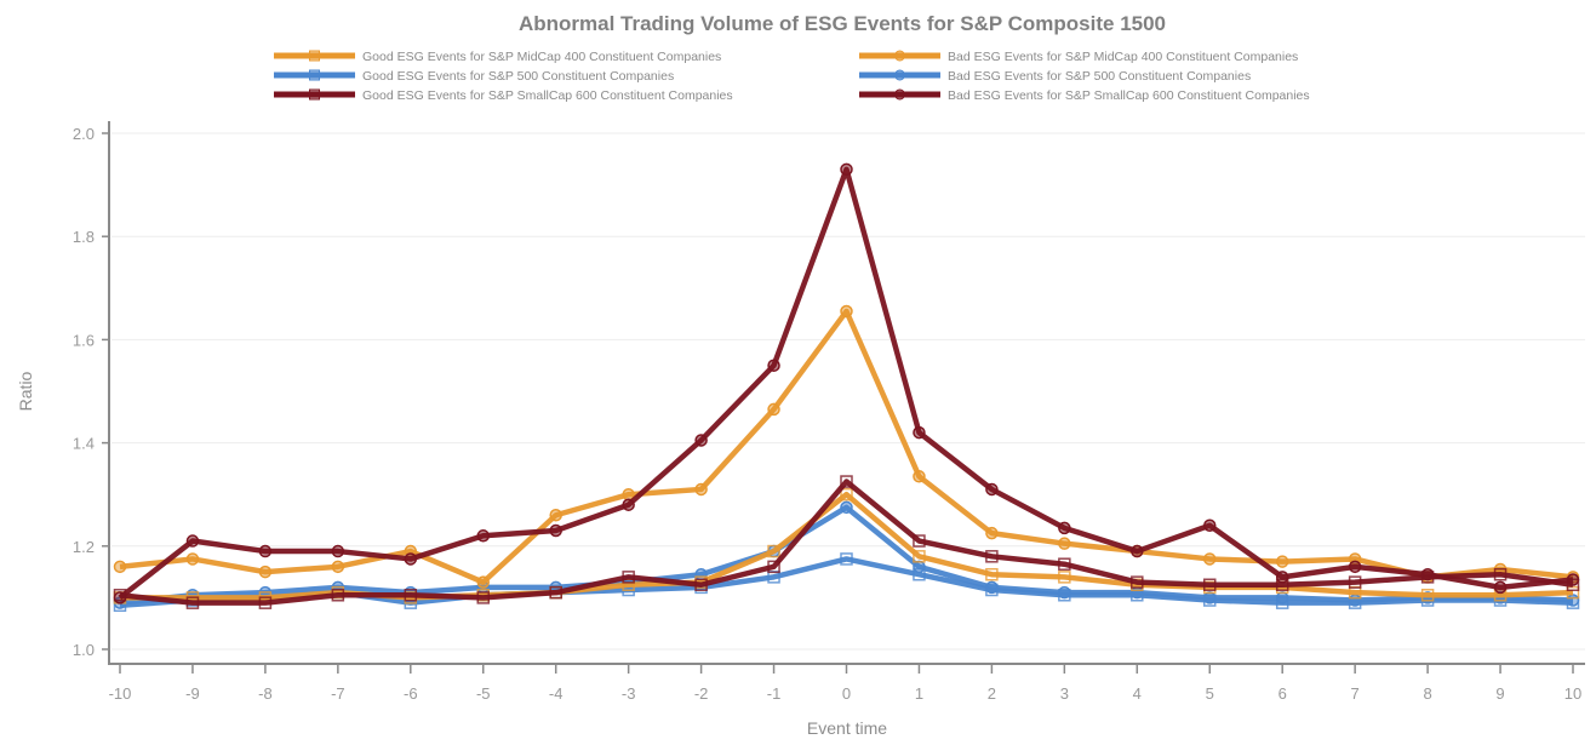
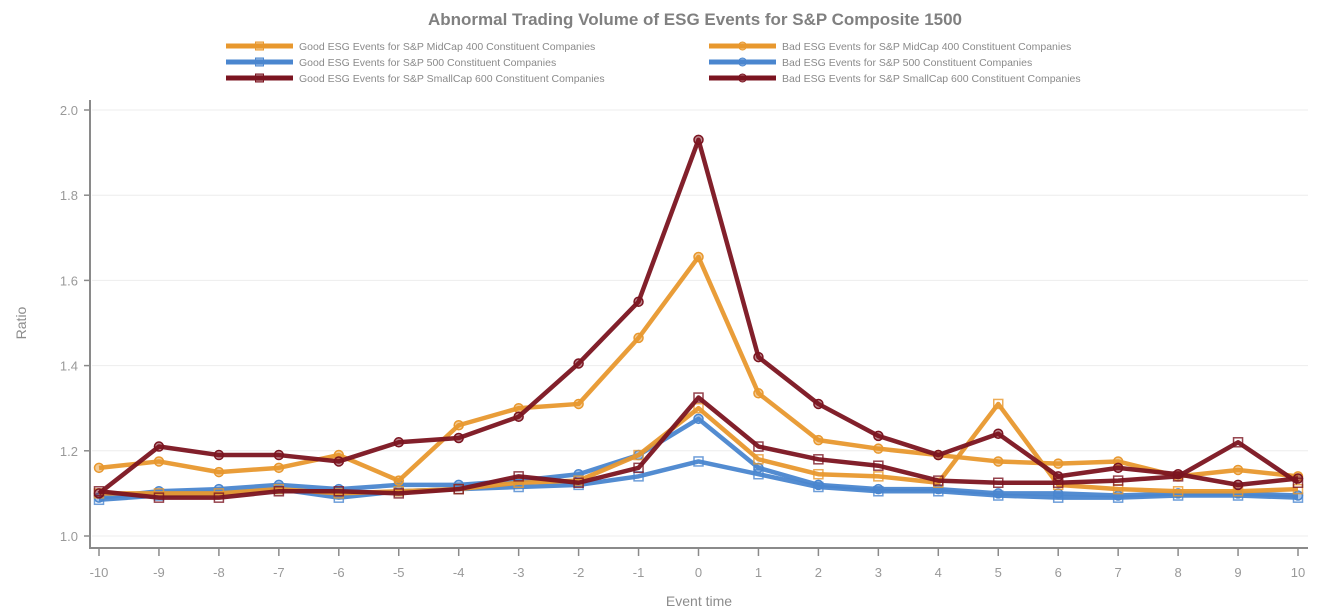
Good ESG Events for S&P MidCap 400 Constituent Companies/5: 1.12 -> 1.31
Good ESG Events for S&P SmallCap 600 Constituent Companies/9: 1.15 -> 1.22
